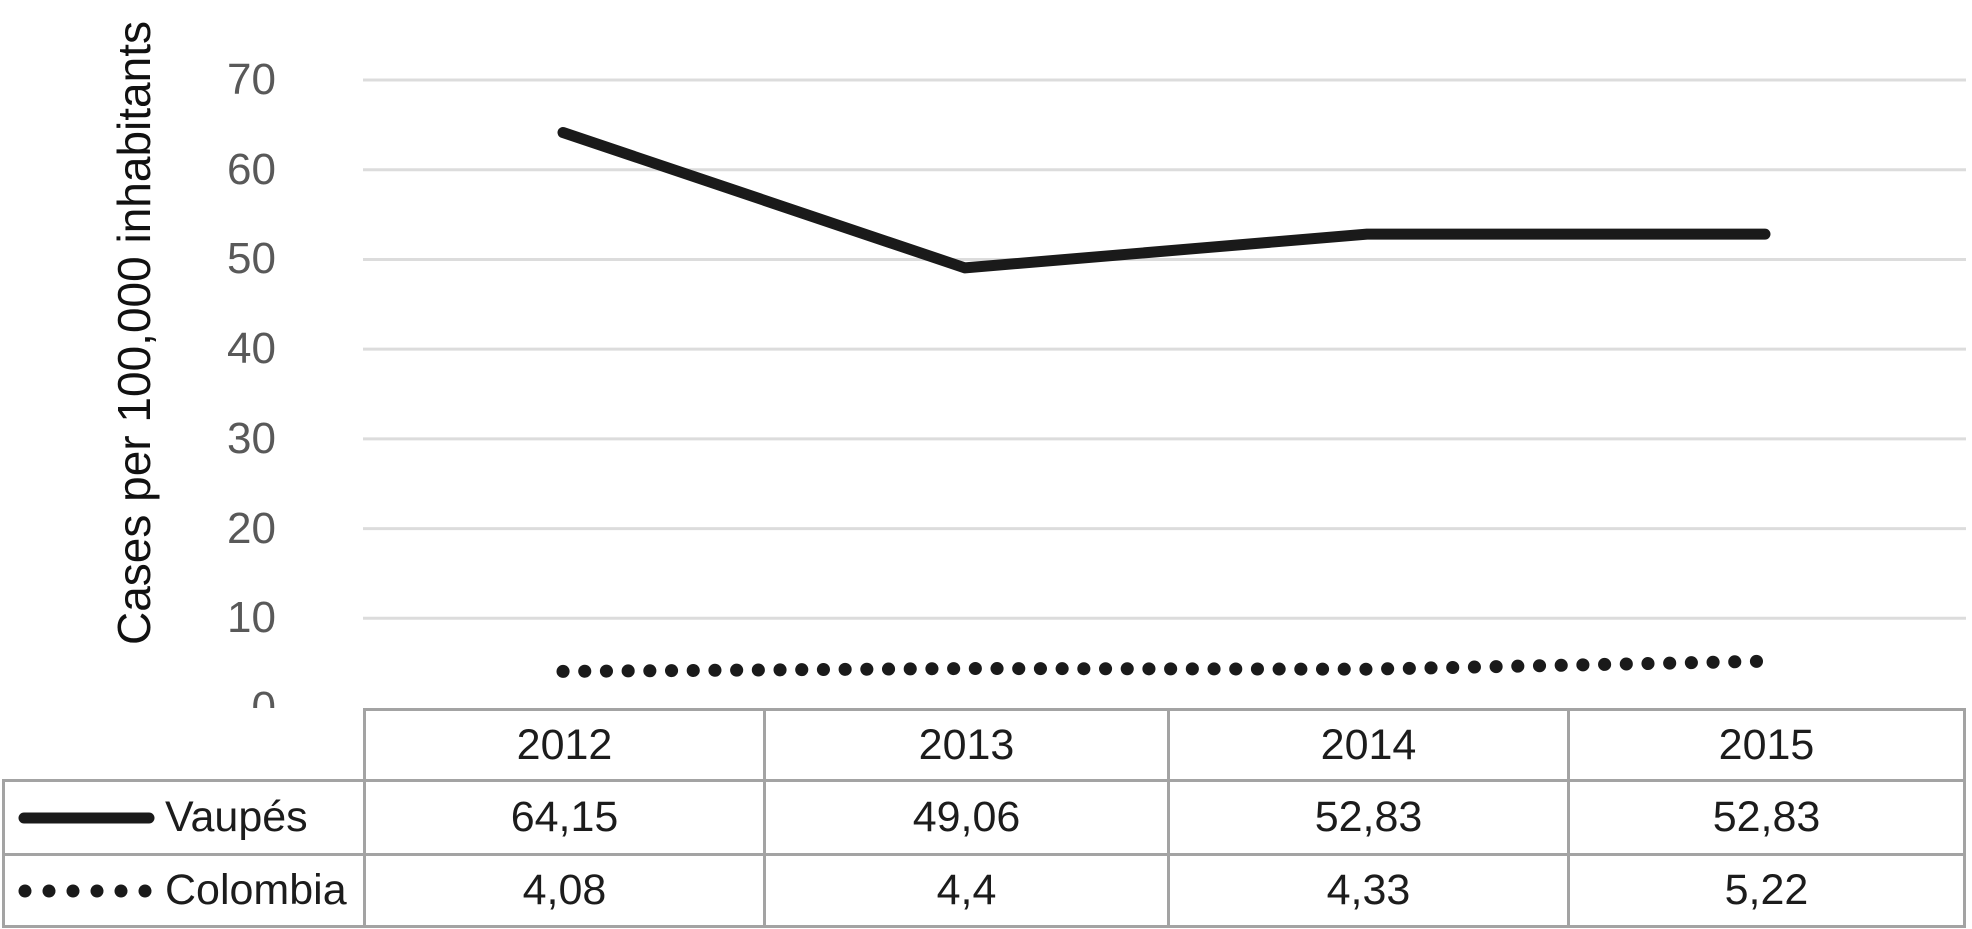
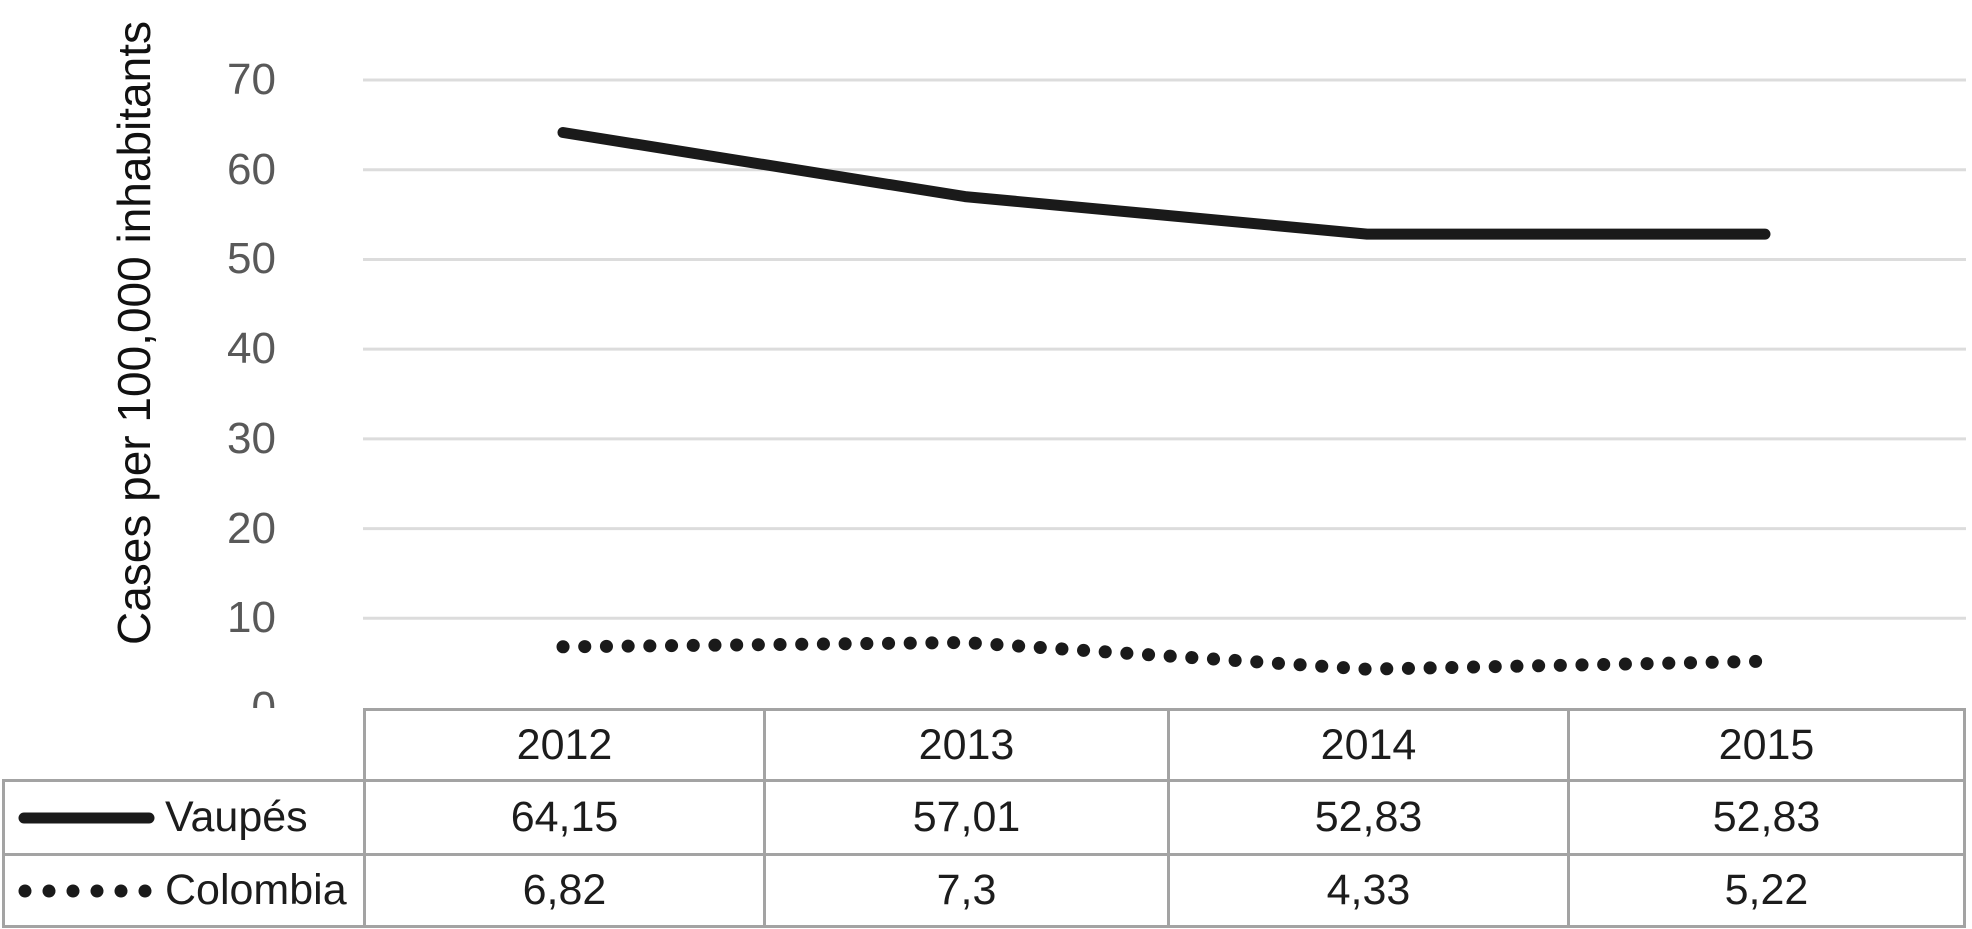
Colombia/2012: 4,08 -> 6,82
Vaupés/2013: 49,06 -> 57,01
Colombia/2013: 4,4 -> 7,3
